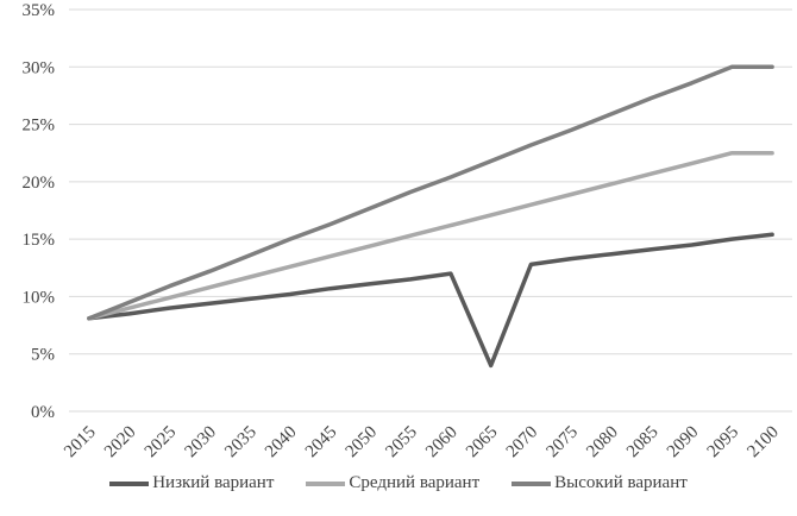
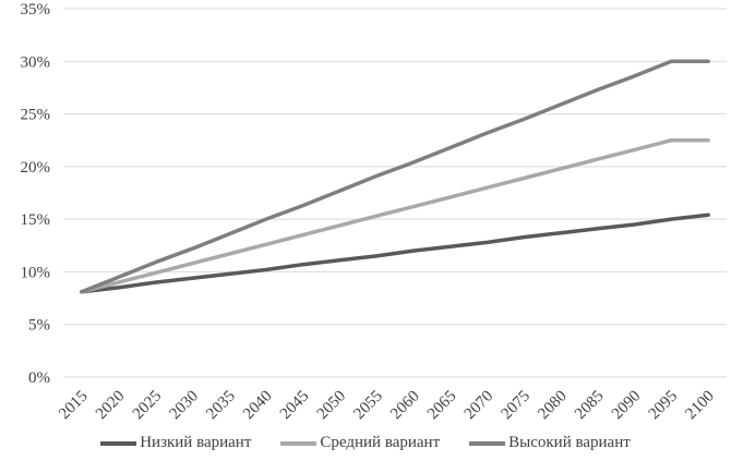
Низкий вариант/2065: 4% -> 12%
